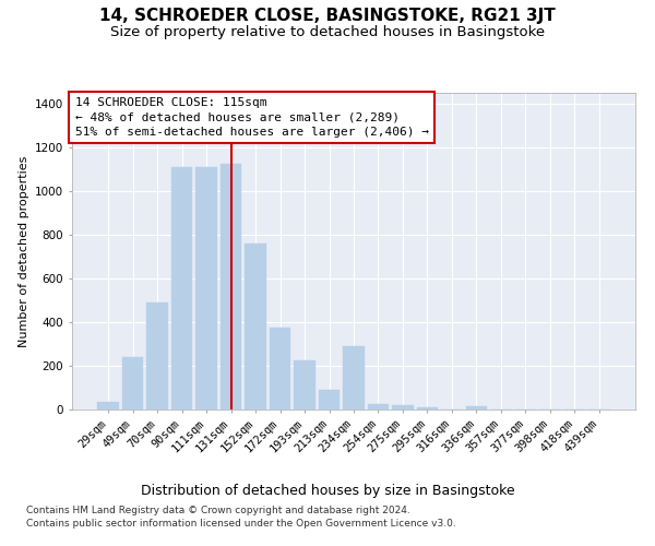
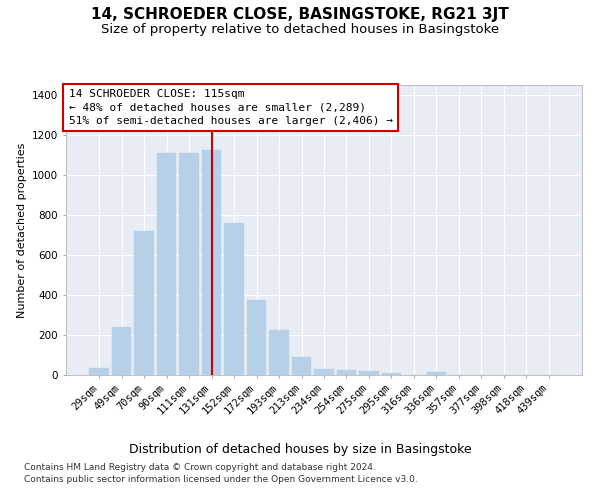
70sqm: 490 -> 720
234sqm: 290 -> 32
